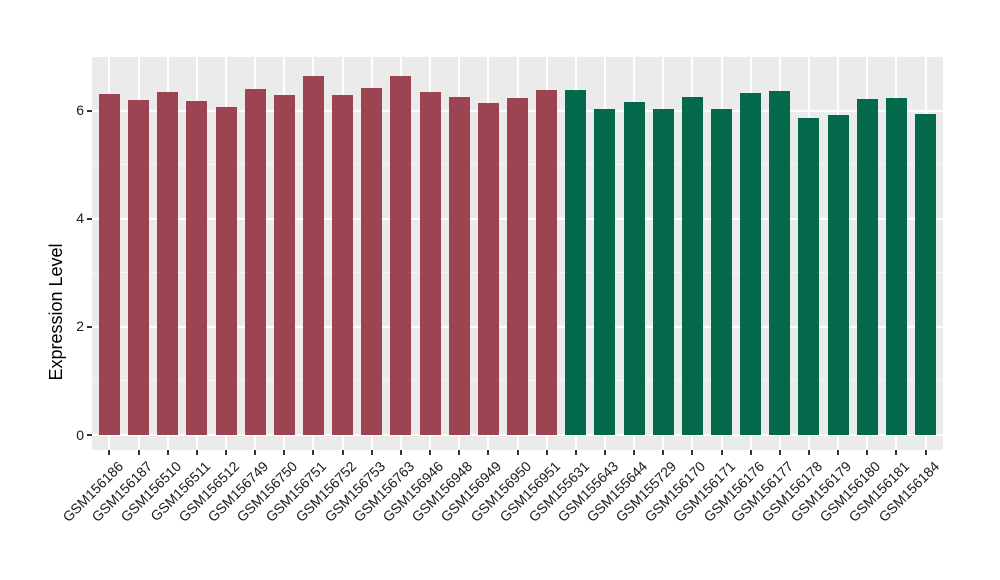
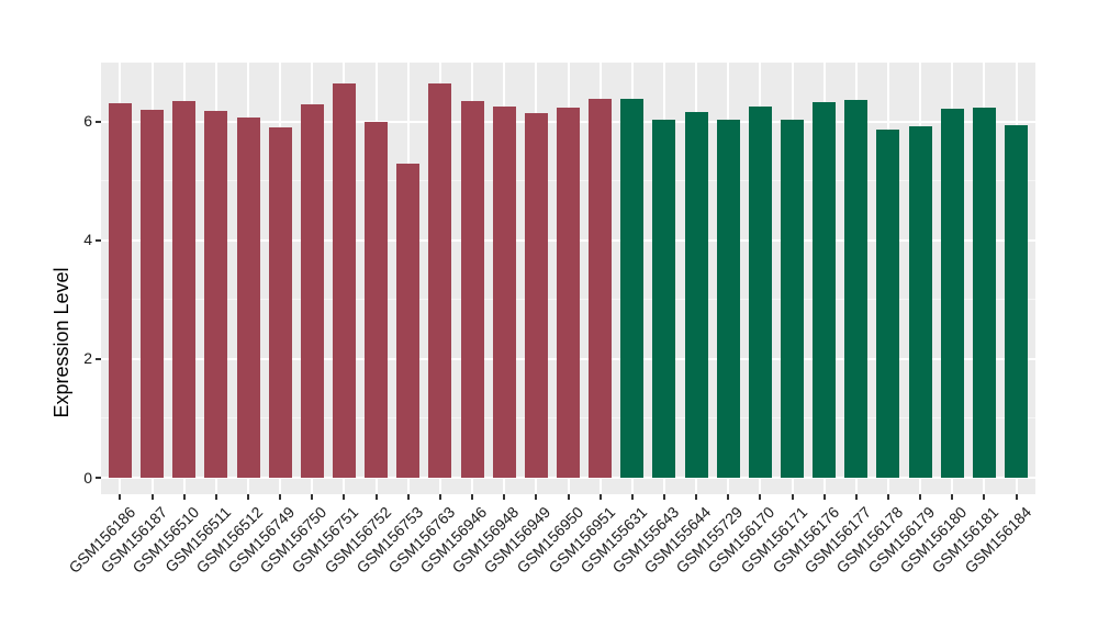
GSM156749: 6.4 -> 5.9
GSM156752: 6.3 -> 6.0
GSM156753: 6.4 -> 5.3
